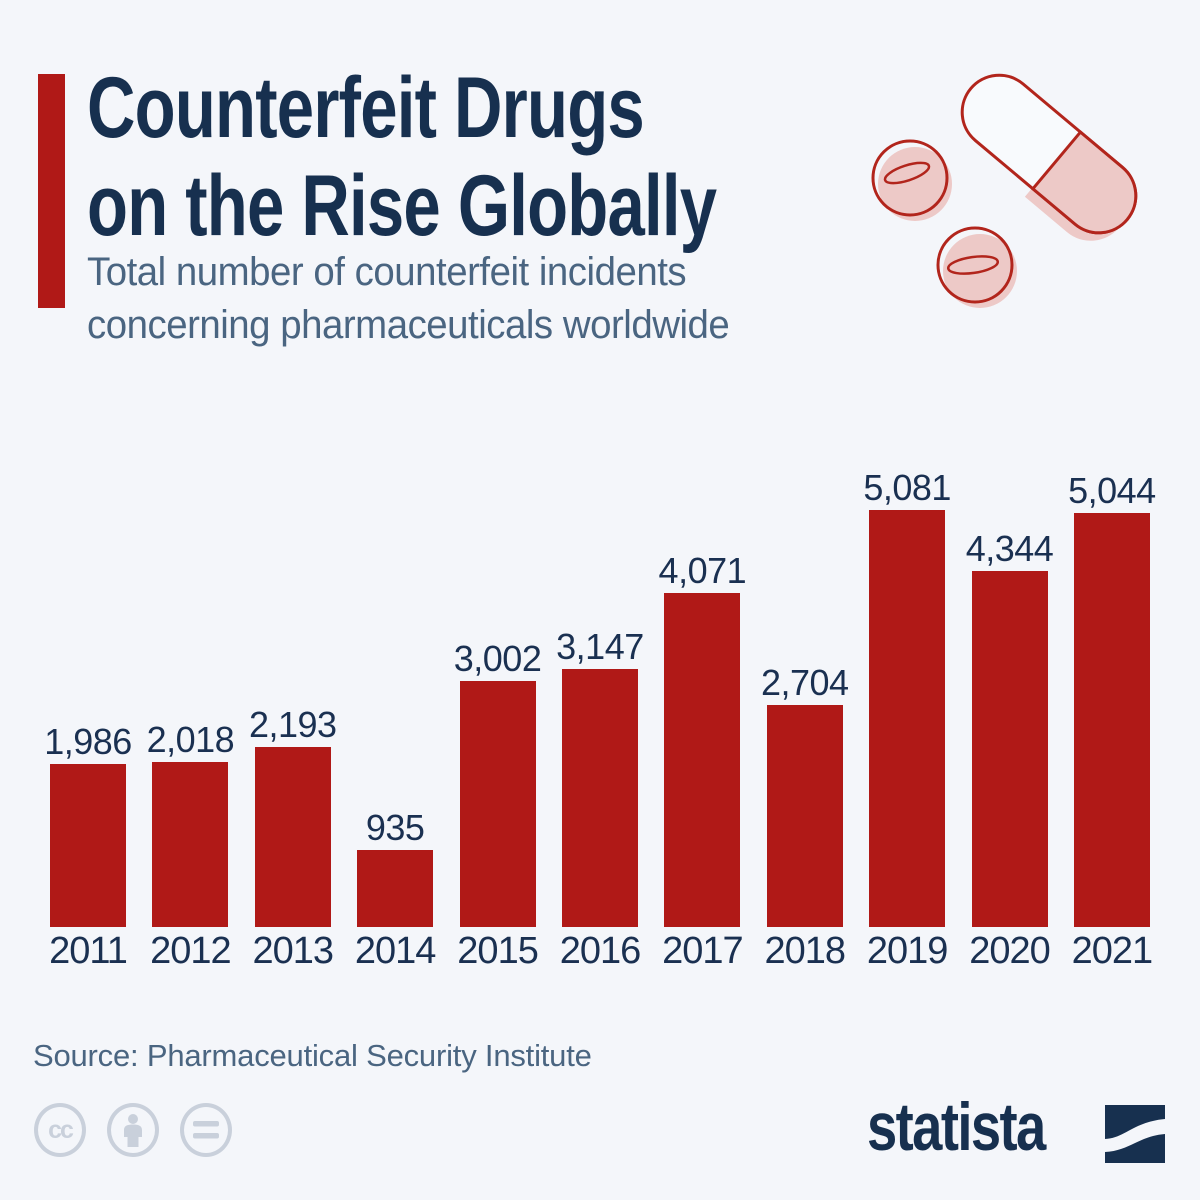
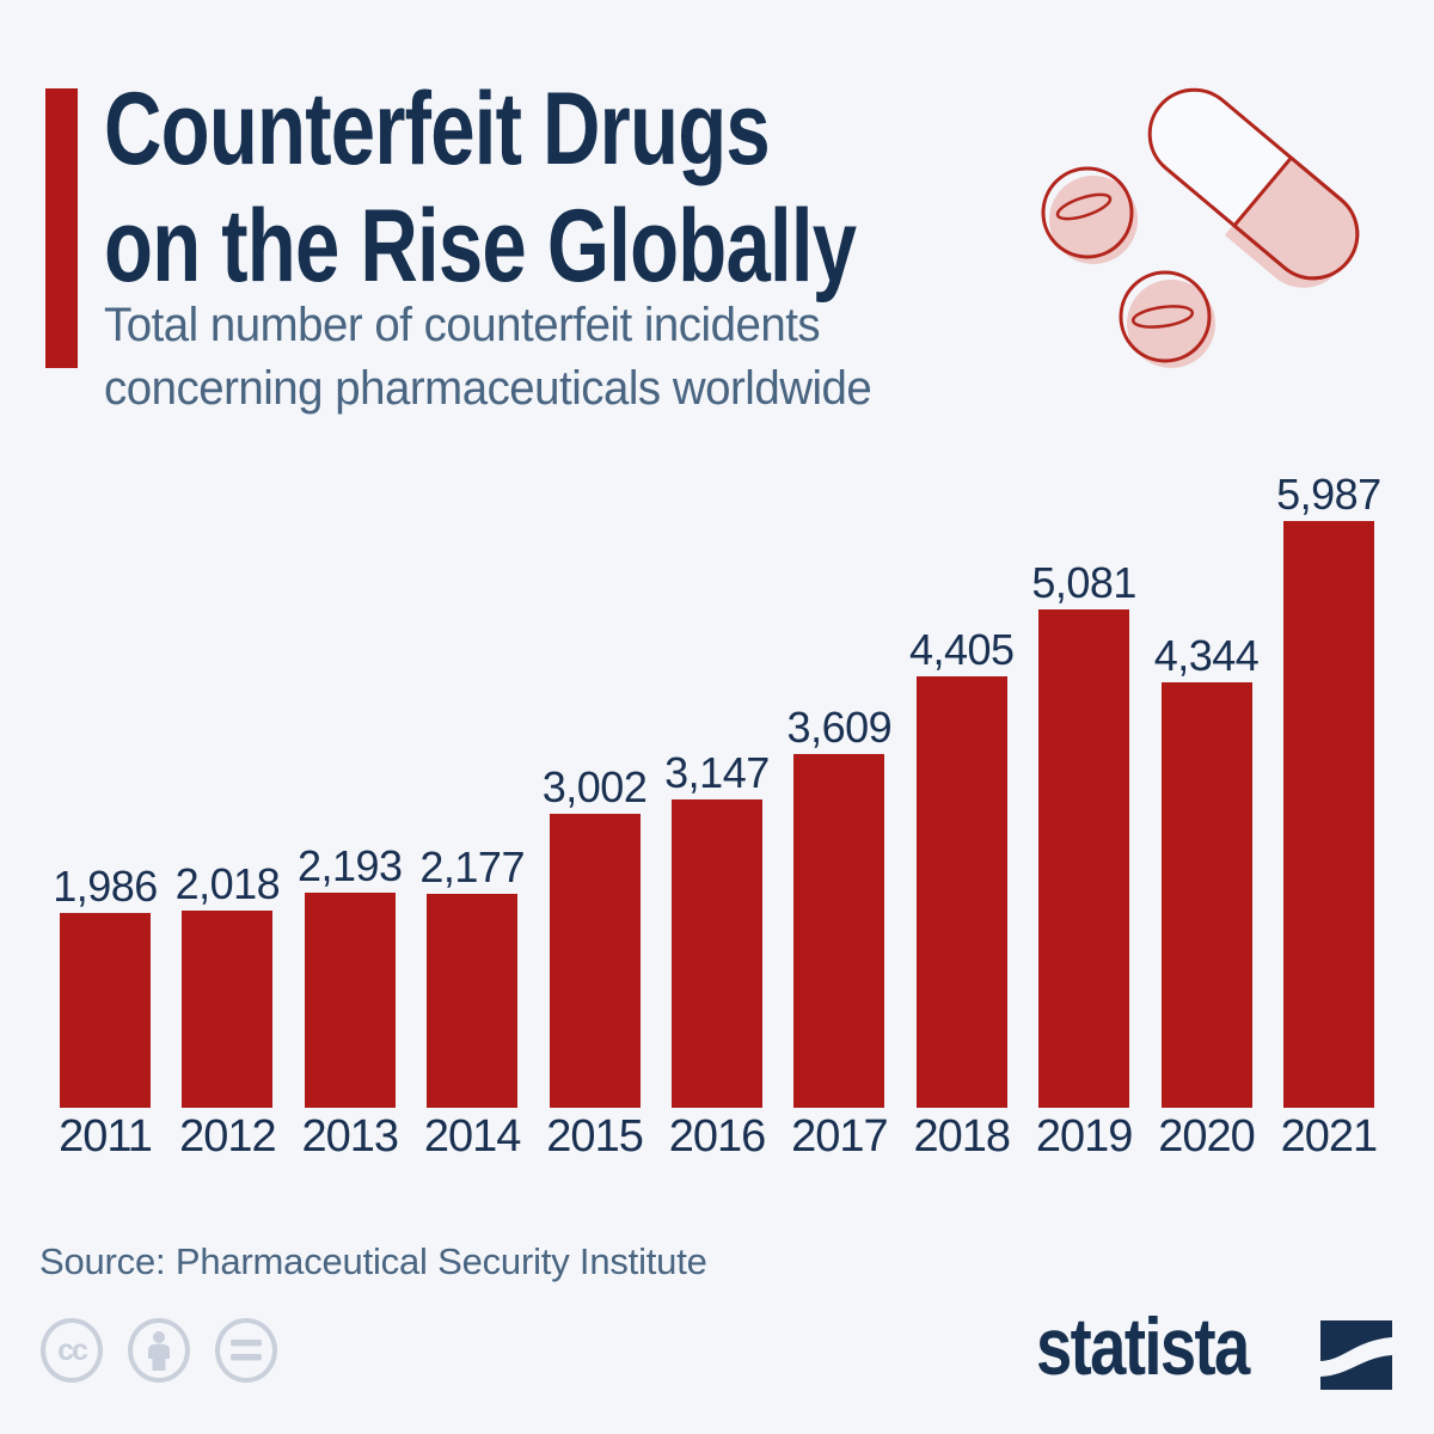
2014: 935 -> 2,177
2017: 4,071 -> 3,609
2018: 2,704 -> 4,405
2021: 5,044 -> 5,987
